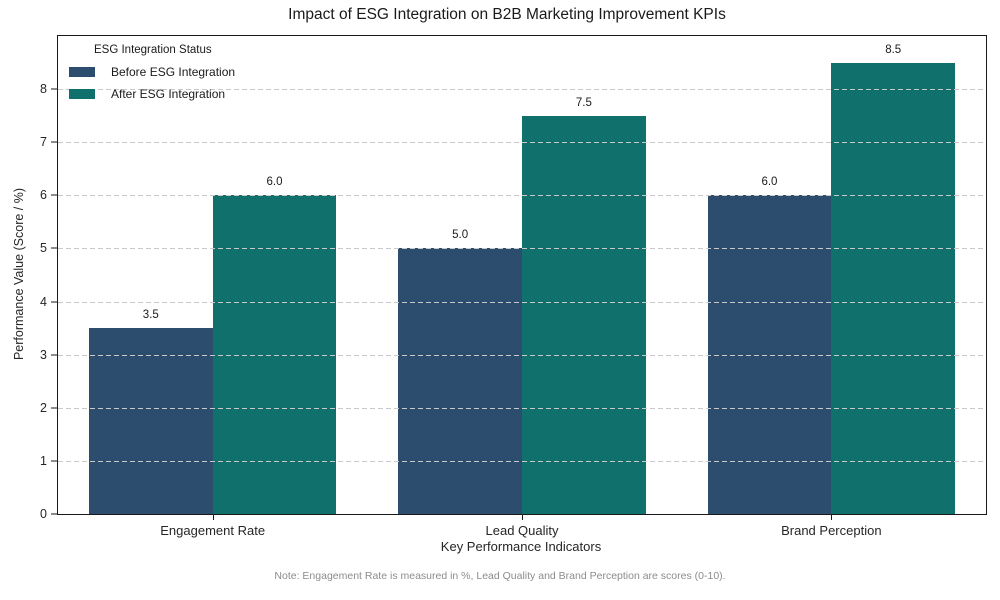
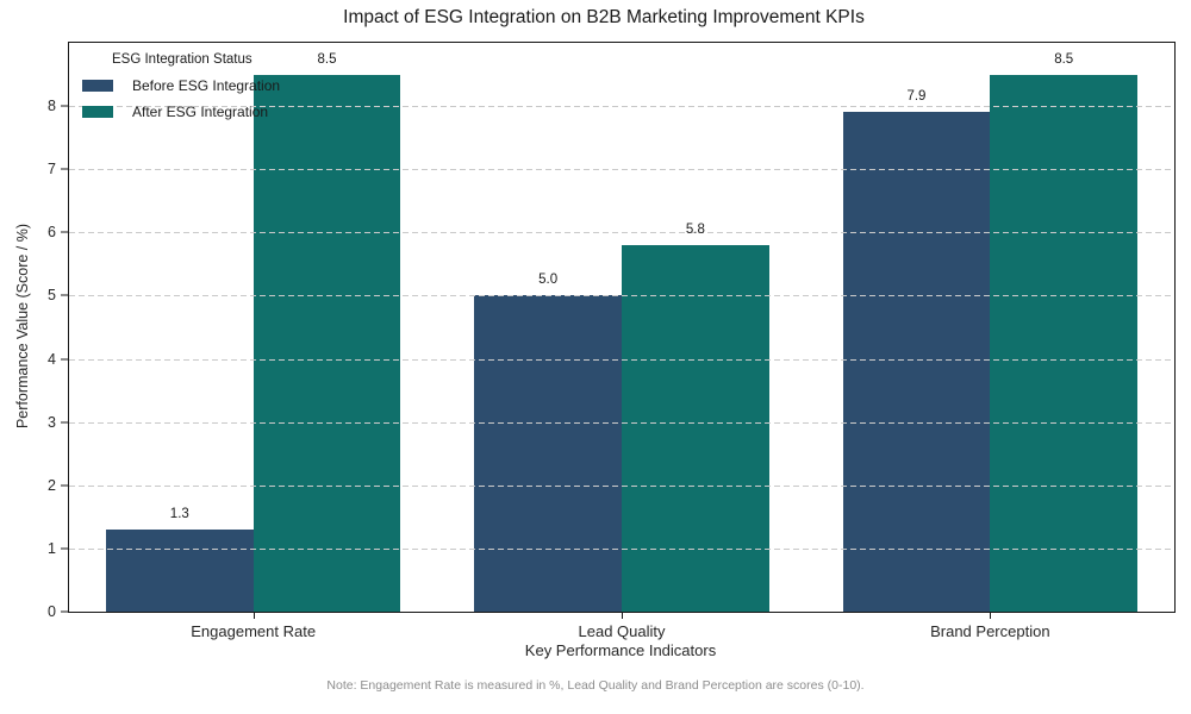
Before ESG Integration/Engagement Rate: 3.5 -> 1.3
After ESG Integration/Engagement Rate: 6.0 -> 8.5
After ESG Integration/Lead Quality: 7.5 -> 5.8
Before ESG Integration/Brand Perception: 6.0 -> 7.9
